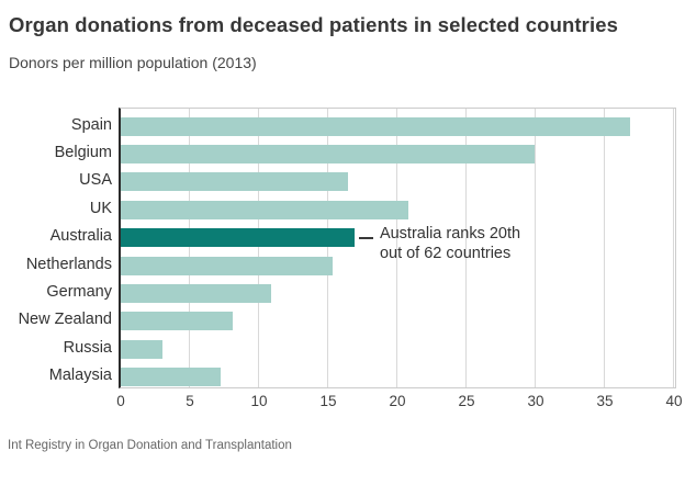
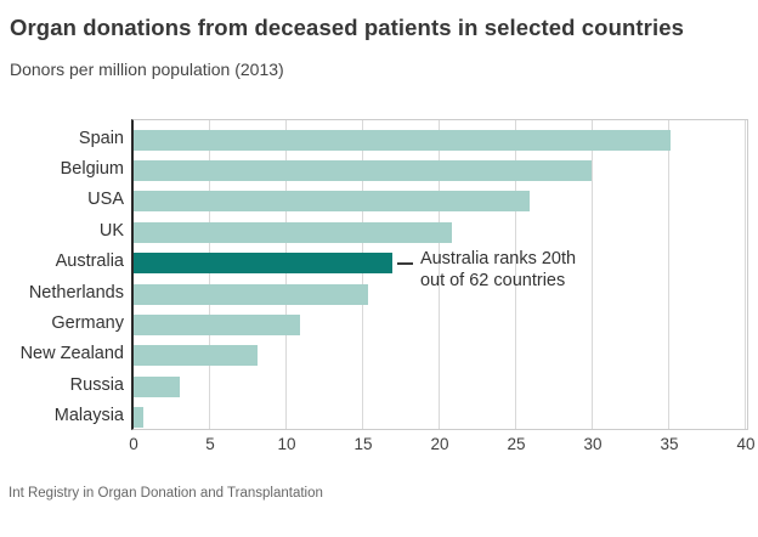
Spain: 36.8 -> 35.1
USA: 16.4 -> 25.9
Malaysia: 7.2 -> 0.6
